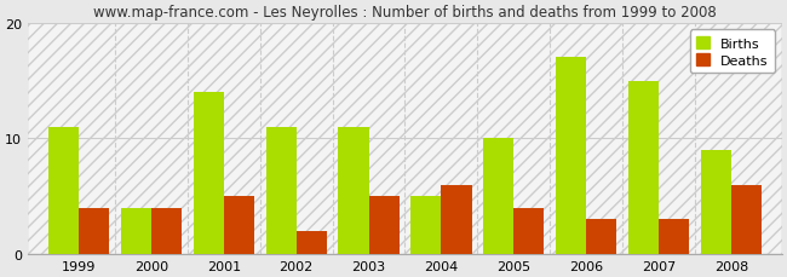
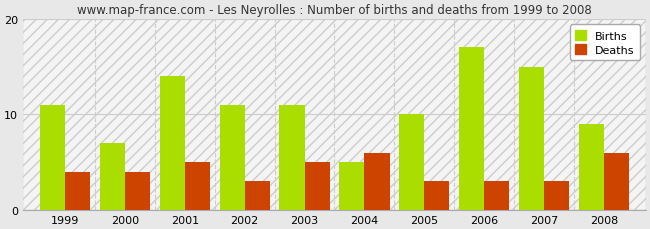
Births/2000: 4 -> 7
Deaths/2002: 2 -> 3
Deaths/2005: 4 -> 3
